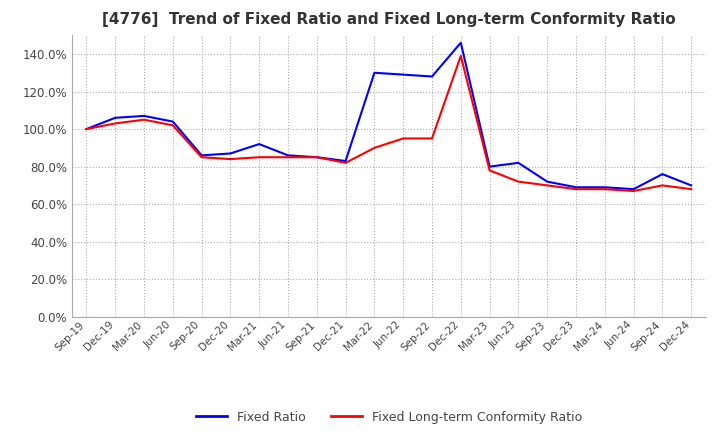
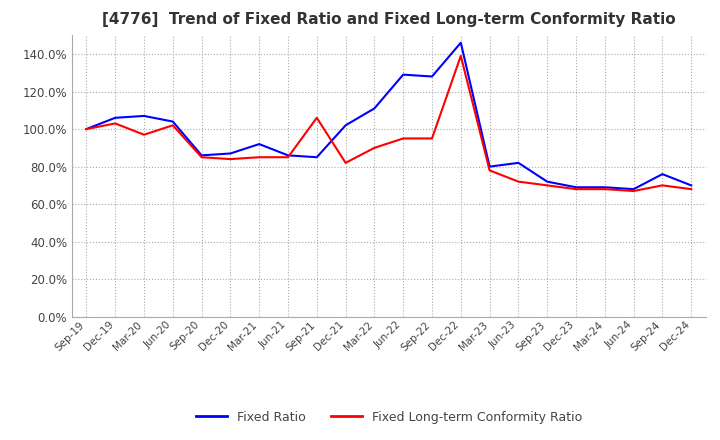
Fixed Long-term Conformity Ratio/Mar-20: 105% -> 97%
Fixed Long-term Conformity Ratio/Sep-21: 85% -> 106%
Fixed Ratio/Dec-21: 83% -> 102%
Fixed Ratio/Mar-22: 130% -> 111%
